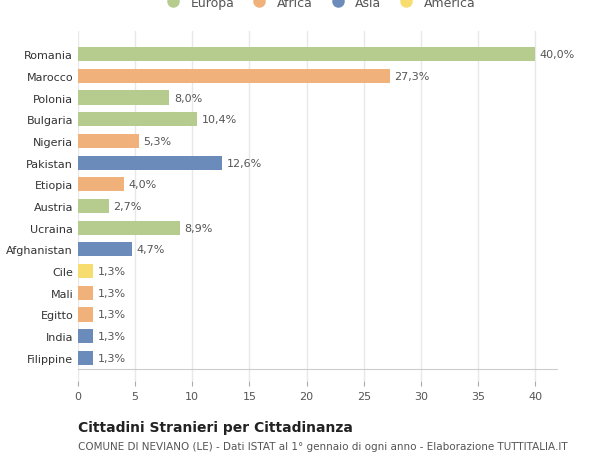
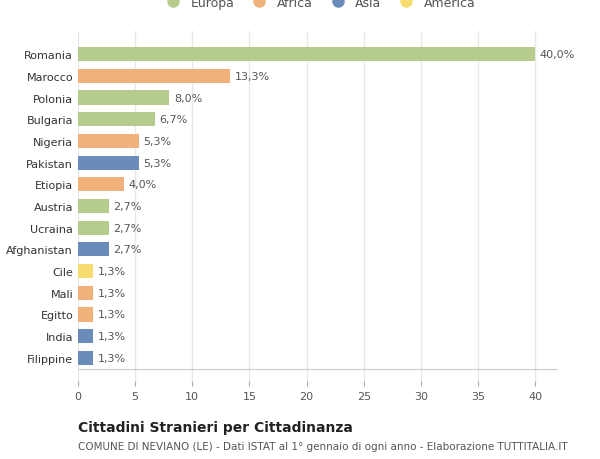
Marocco: 27,3% -> 13,3%
Bulgaria: 10,4% -> 6,7%
Pakistan: 12,6% -> 5,3%
Ucraina: 8,9% -> 2,7%
Afghanistan: 4,7% -> 2,7%
